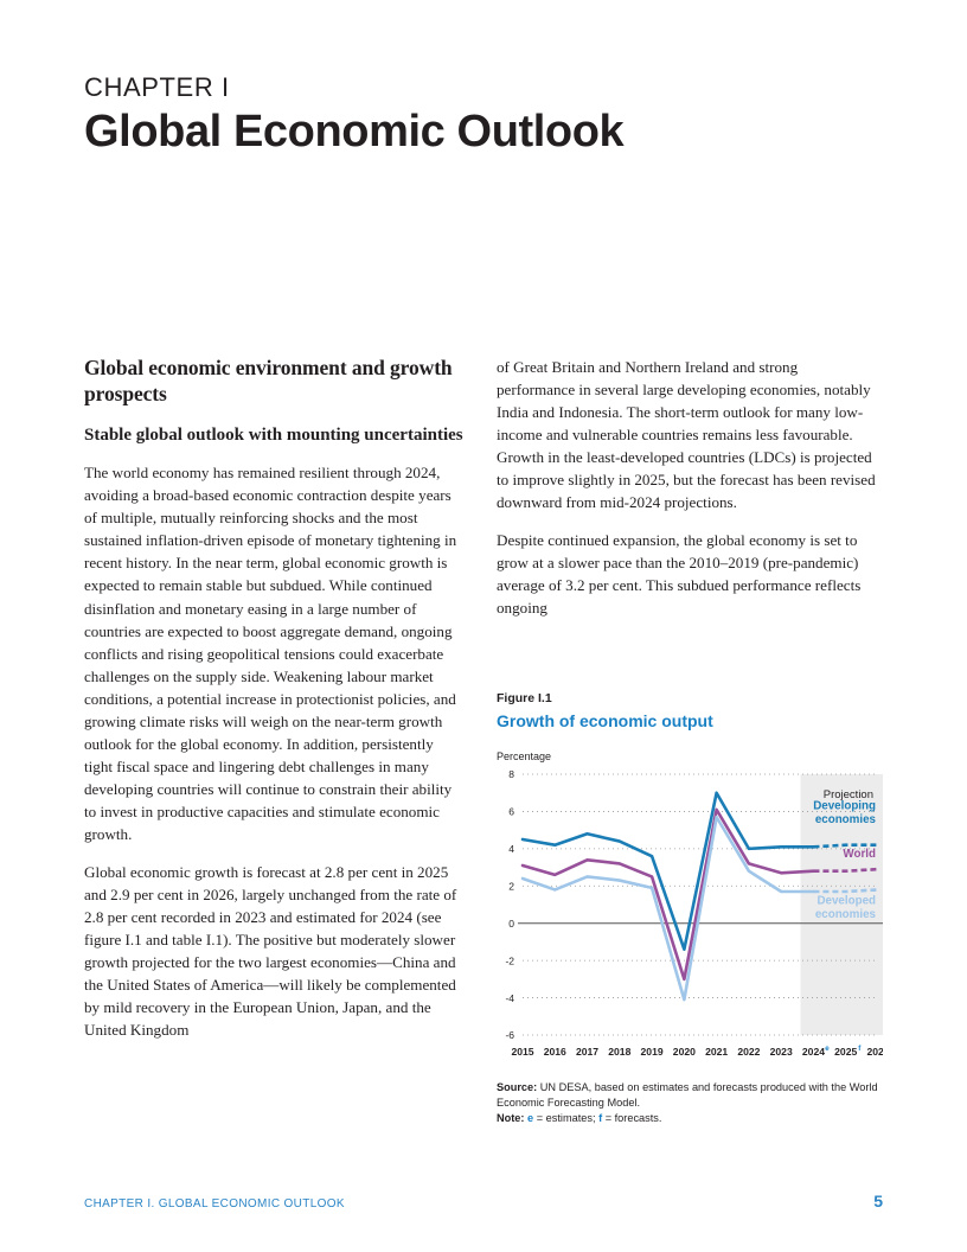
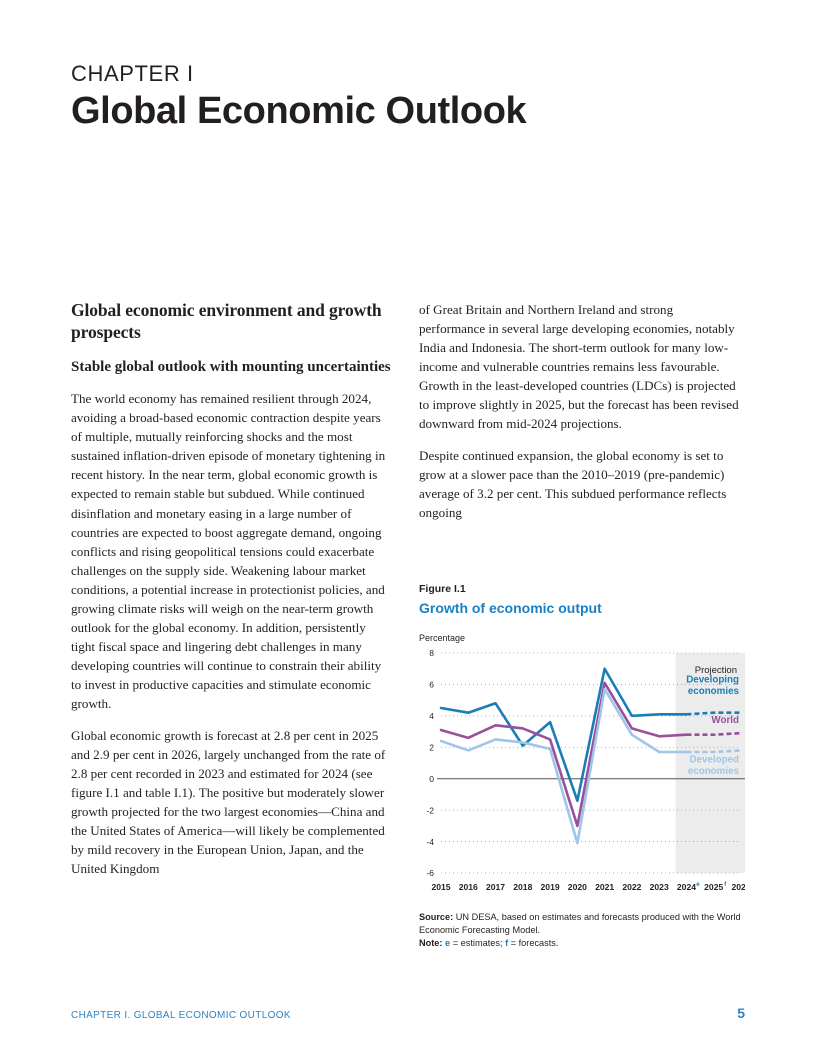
Developing economies/2018: 4.4 -> 2.1
